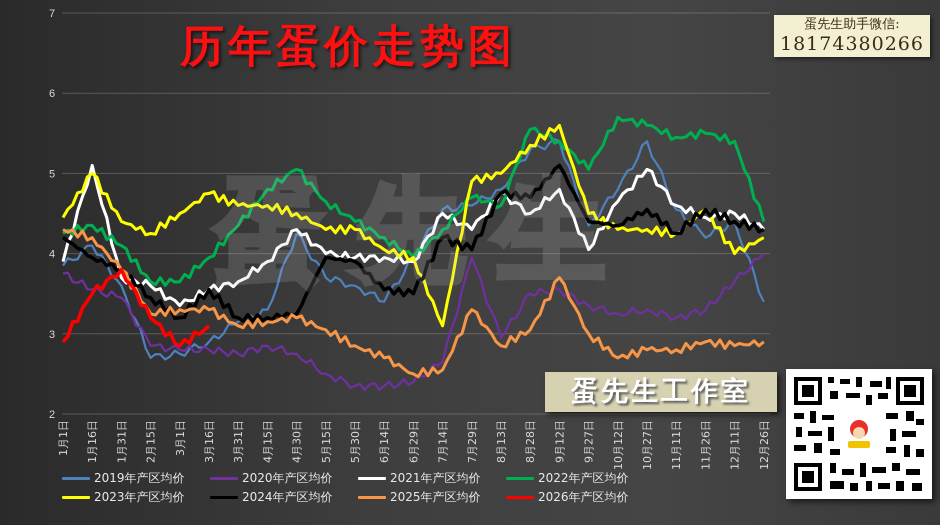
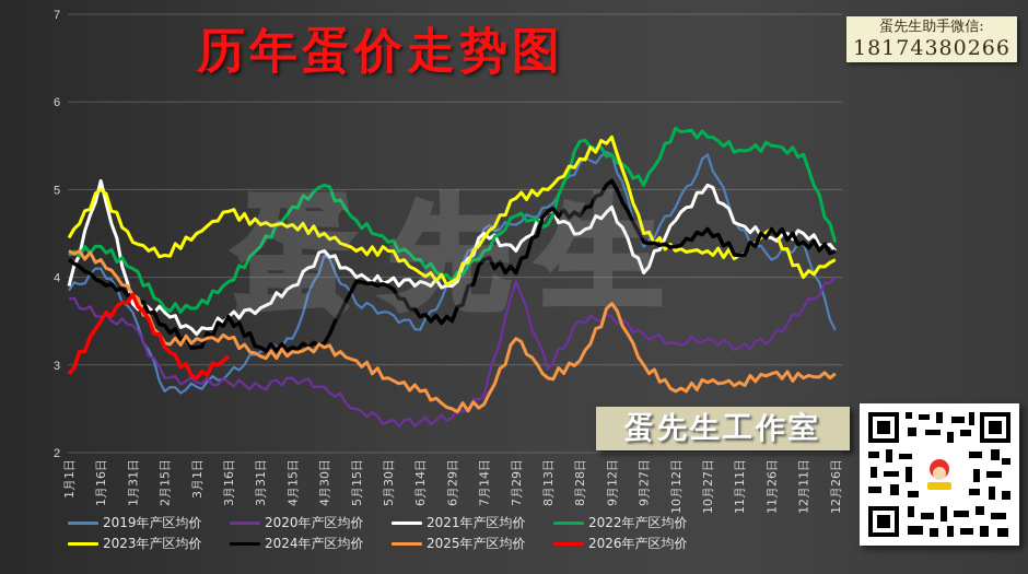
2023年产区均价/7月14日: 3.1 -> 4.5
